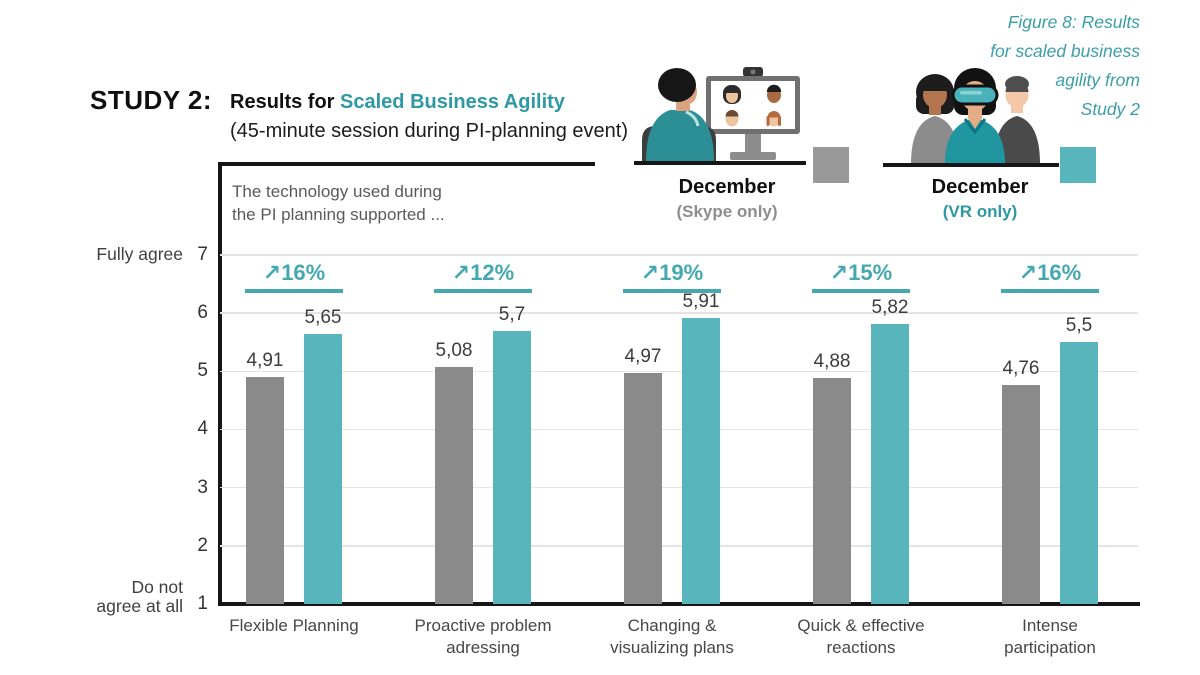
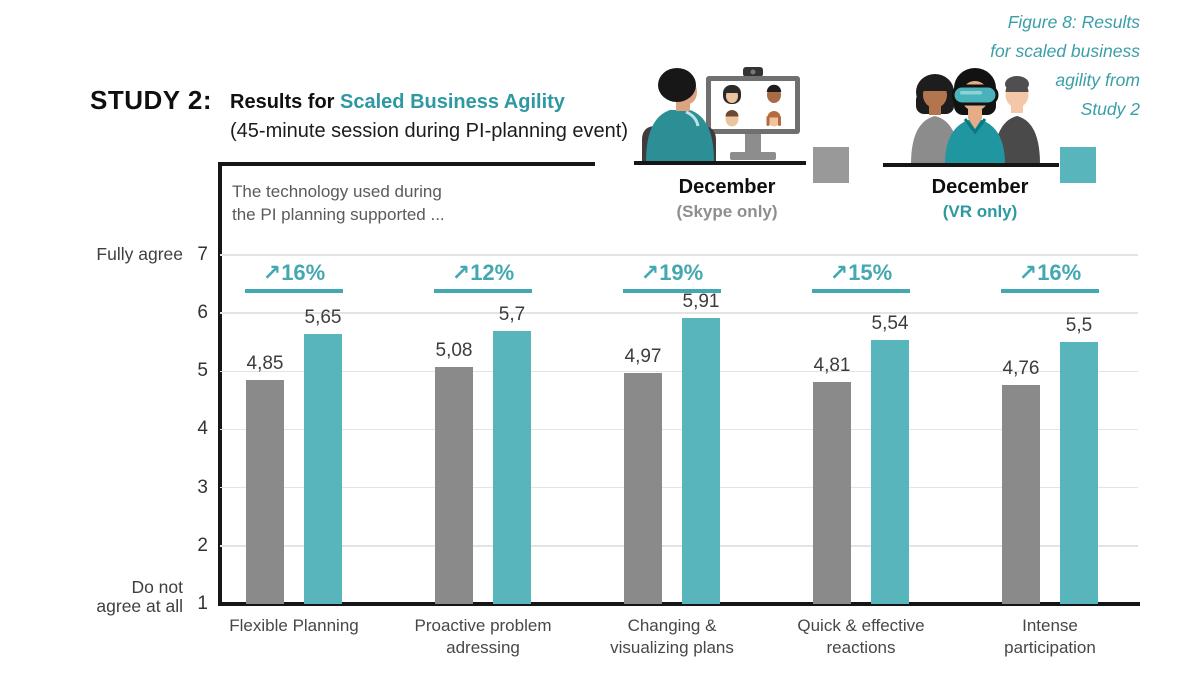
December (Skype only)/Flexible Planning: 4,91 -> 4,85
December (Skype only)/Quick & effective reactions: 4,88 -> 4,81
December (VR only)/Quick & effective reactions: 5,82 -> 5,54
